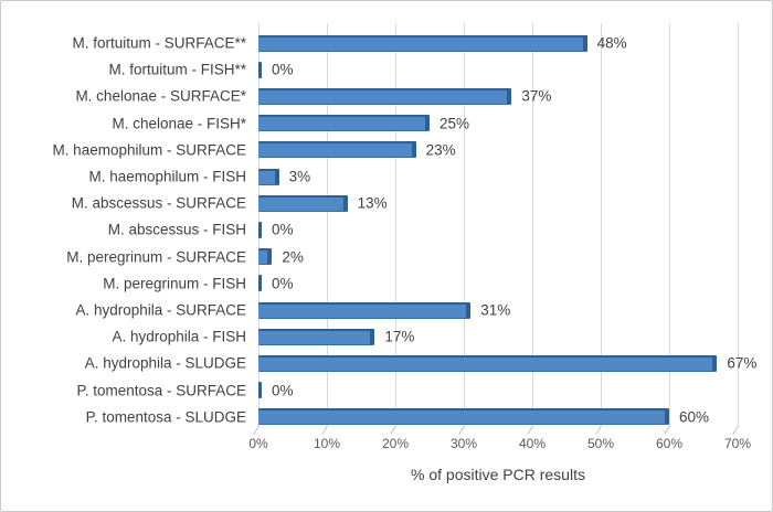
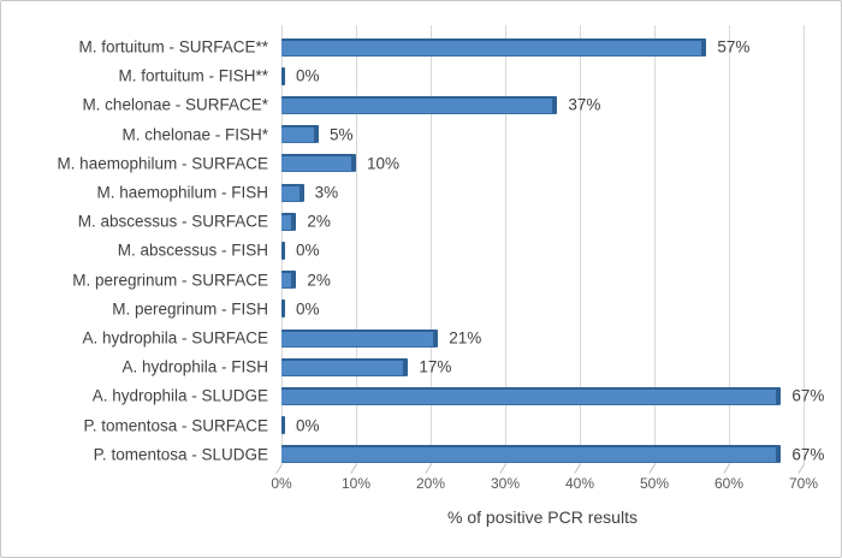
M. fortuitum - SURFACE**: 48% -> 57%
M. chelonae - FISH*: 25% -> 5%
M. haemophilum - SURFACE: 23% -> 10%
M. abscessus - SURFACE: 13% -> 2%
A. hydrophila - SURFACE: 31% -> 21%
P. tomentosa - SLUDGE: 60% -> 67%
